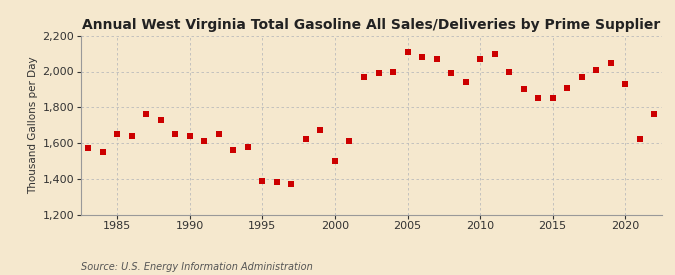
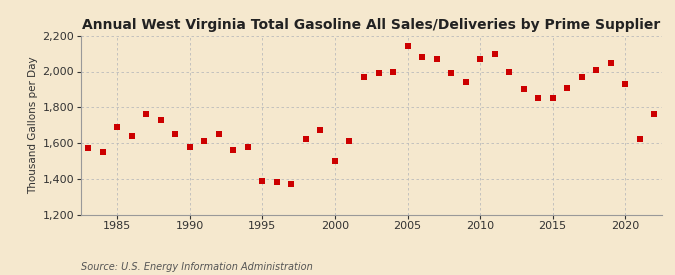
1985: 1,650 -> 1,690
1990: 1,640 -> 1,580
2005: 2,110 -> 2,140
